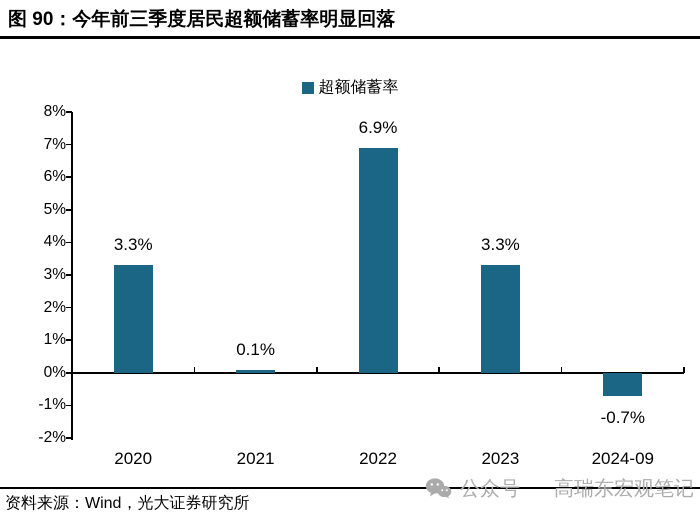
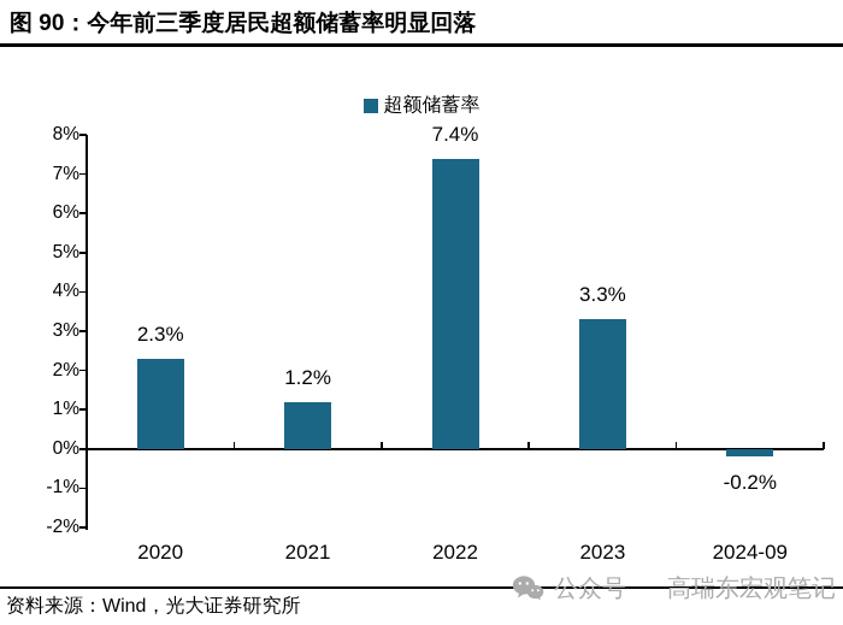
2020: 3.3% -> 2.3%
2021: 0.1% -> 1.2%
2022: 6.9% -> 7.4%
2024-09: -0.7% -> -0.2%
